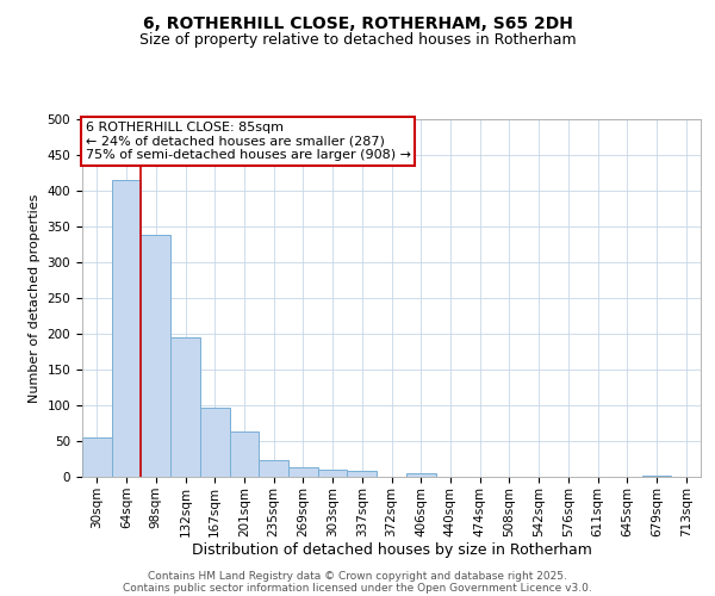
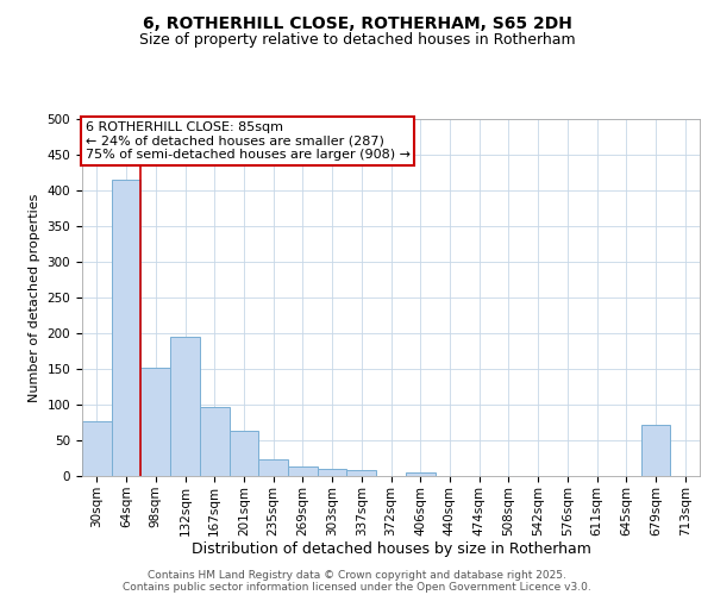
30sqm: 55 -> 76
98sqm: 338 -> 152
679sqm: 1 -> 72
